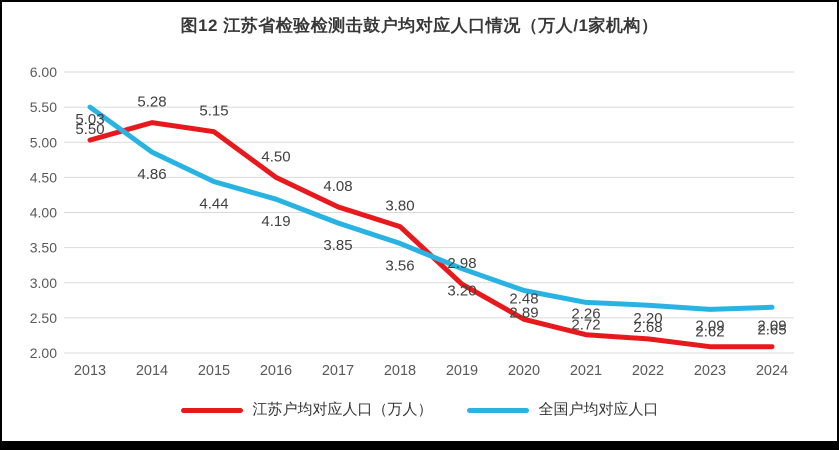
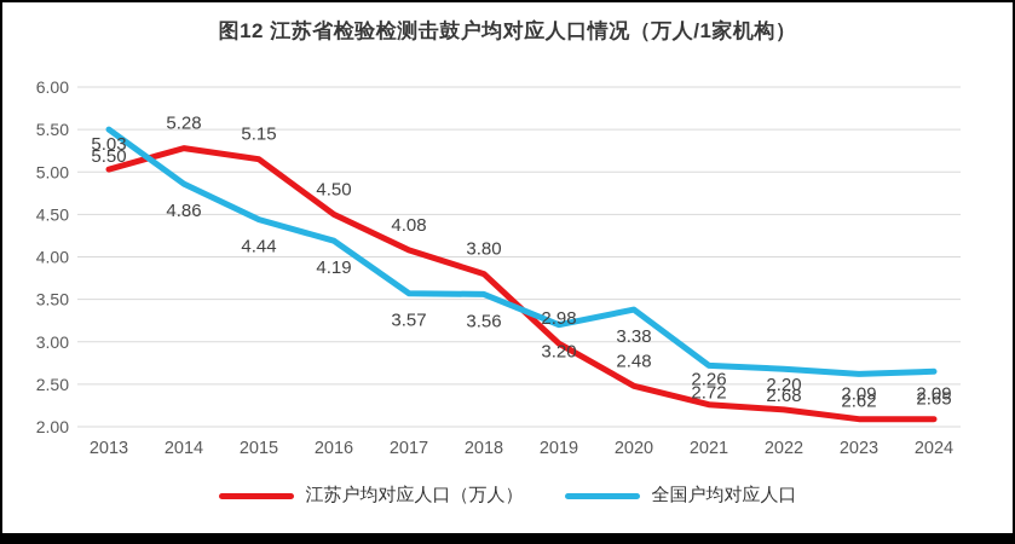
全国户均对应人口/2017: 3.85 -> 3.57
全国户均对应人口/2020: 2.89 -> 3.38
